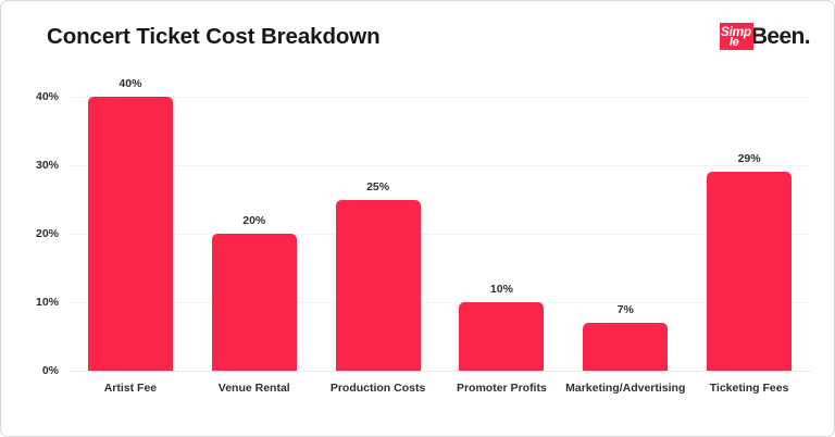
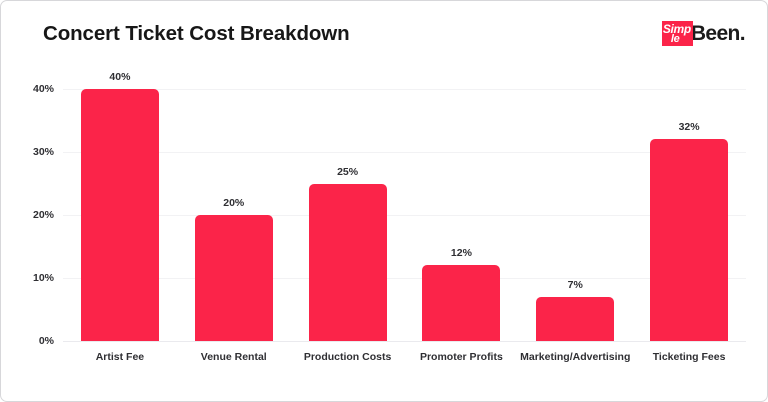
Promoter Profits: 10% -> 12%
Ticketing Fees: 29% -> 32%
